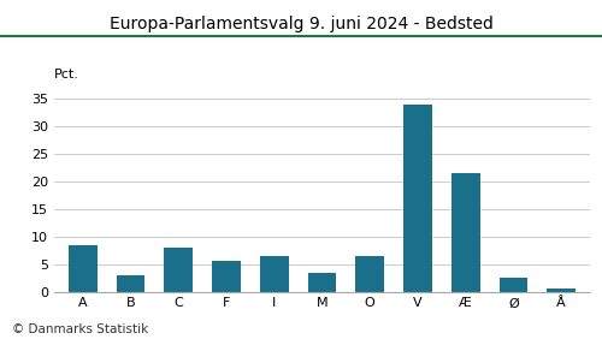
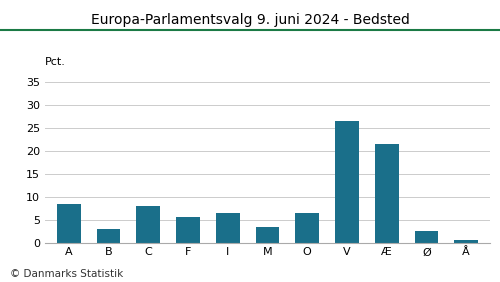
V: 34.0 -> 26.5
